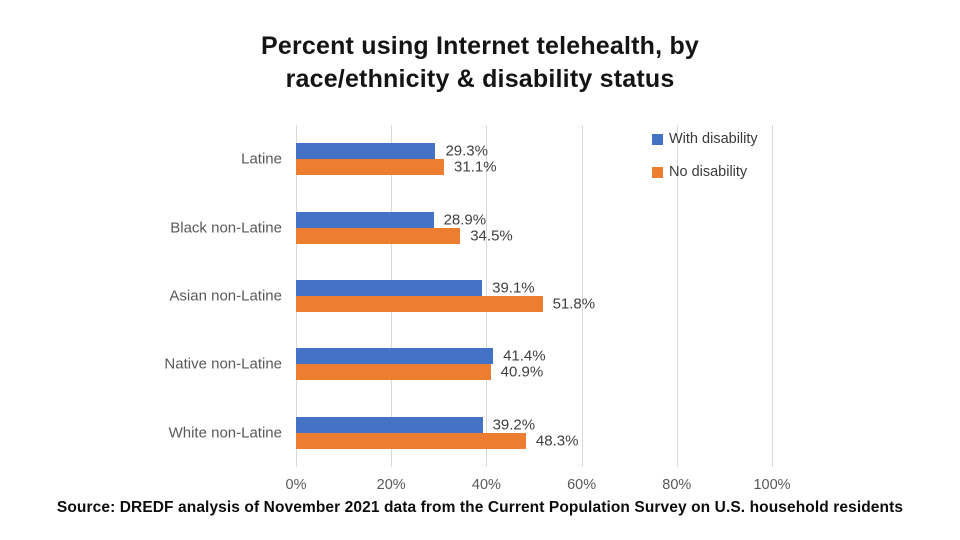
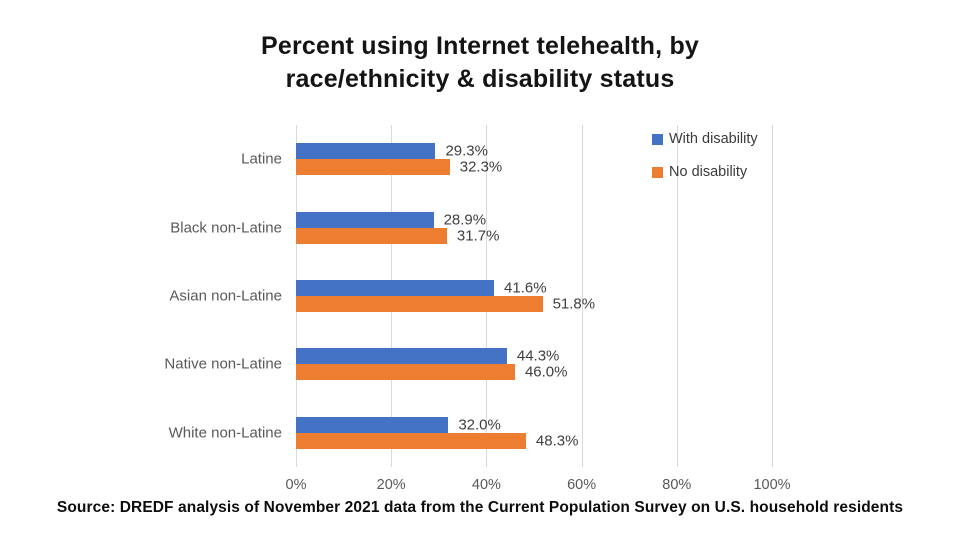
No disability/Latine: 31.1% -> 32.3%
No disability/Black non-Latine: 34.5% -> 31.7%
With disability/Asian non-Latine: 39.1% -> 41.6%
With disability/Native non-Latine: 41.4% -> 44.3%
No disability/Native non-Latine: 40.9% -> 46.0%
With disability/White non-Latine: 39.2% -> 32.0%
